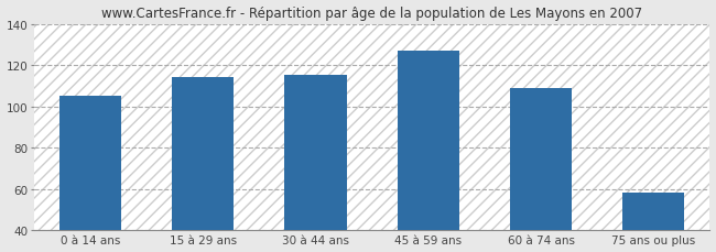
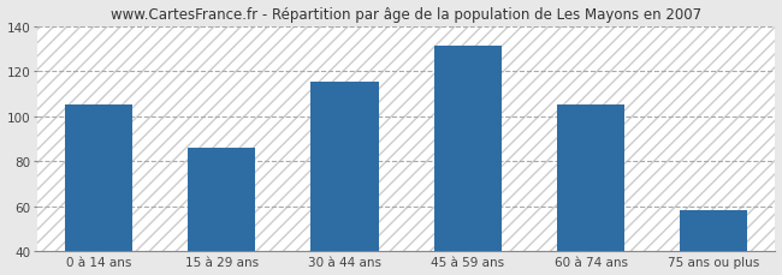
15 à 29 ans: 114 -> 86
45 à 59 ans: 127 -> 131
60 à 74 ans: 109 -> 105
